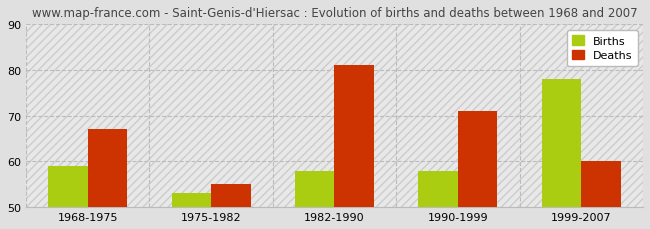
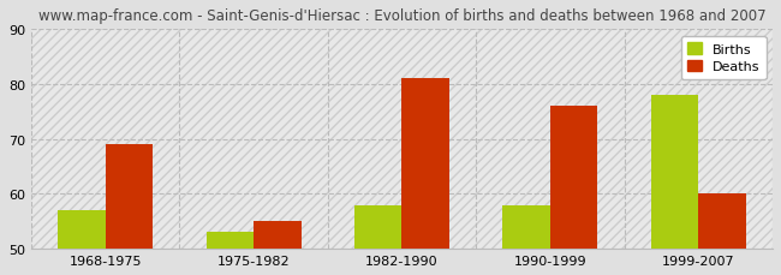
Births/1968-1975: 59 -> 57
Deaths/1968-1975: 67 -> 69
Deaths/1990-1999: 71 -> 76
